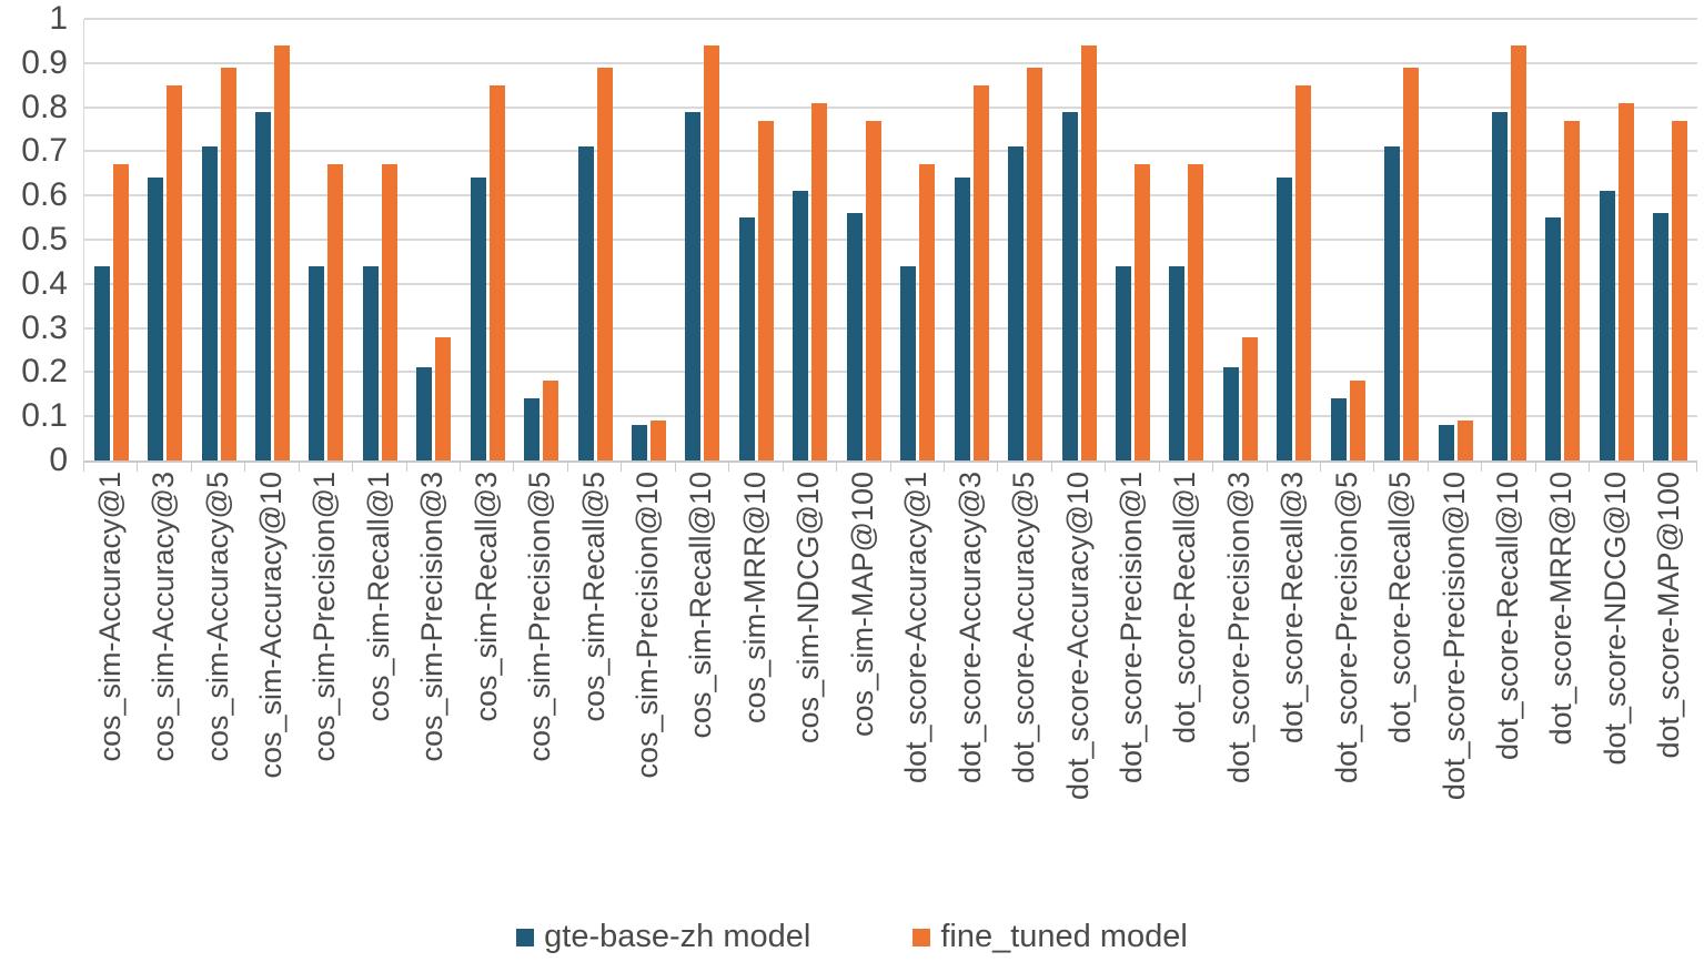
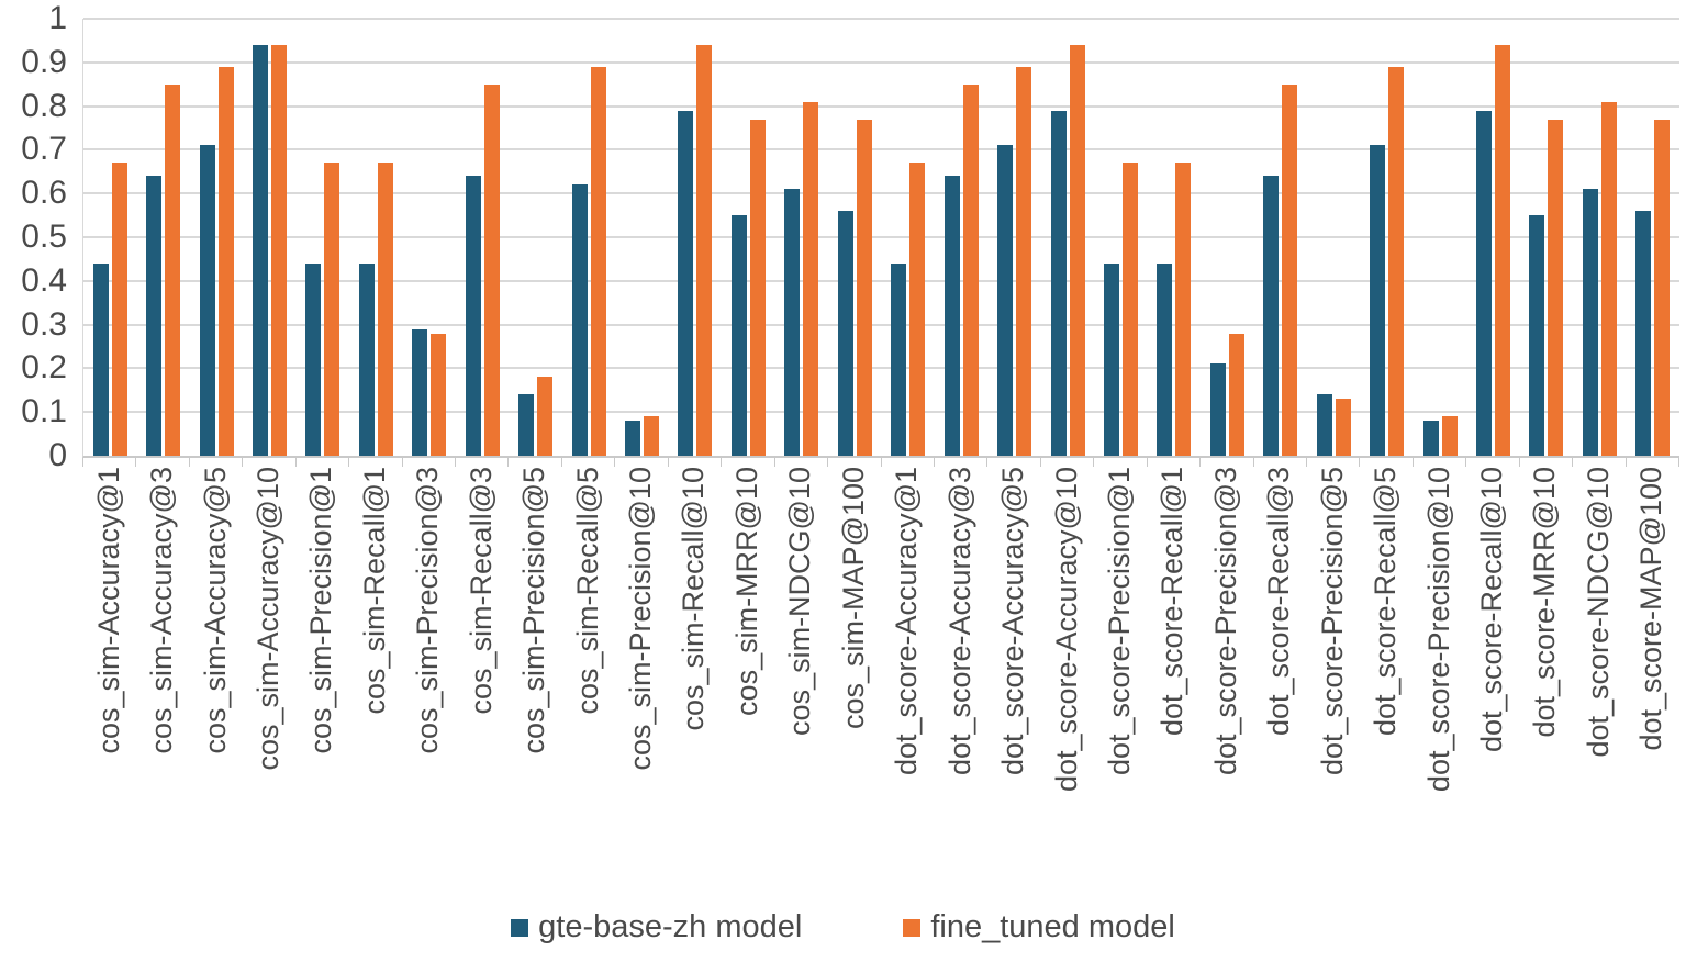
gte-base-zh model/cos_sim-Accuracy@10: 0.79 -> 0.94
gte-base-zh model/cos_sim-Precision@3: 0.21 -> 0.29
gte-base-zh model/cos_sim-Recall@5: 0.71 -> 0.62
fine_tuned model/dot_score-Precision@5: 0.18 -> 0.13
